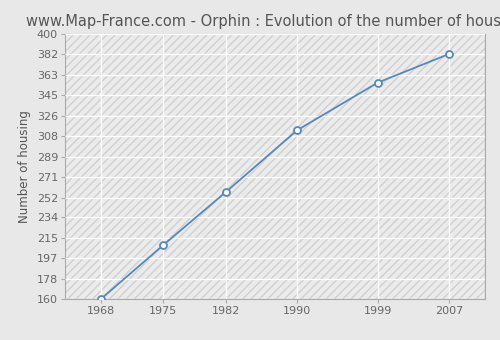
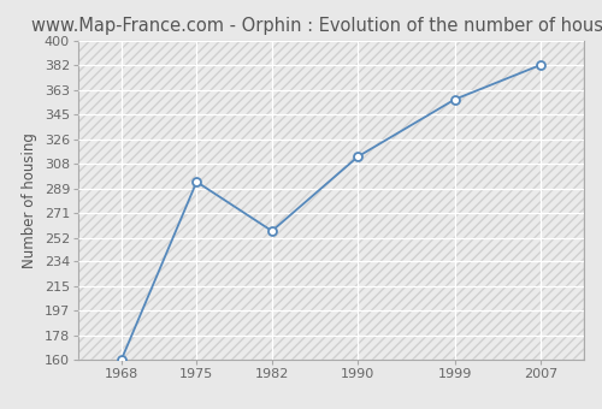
1975: 209 -> 294
